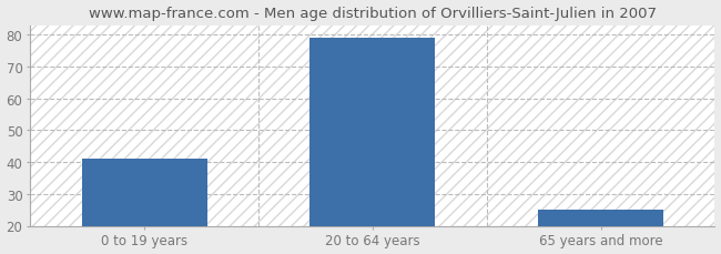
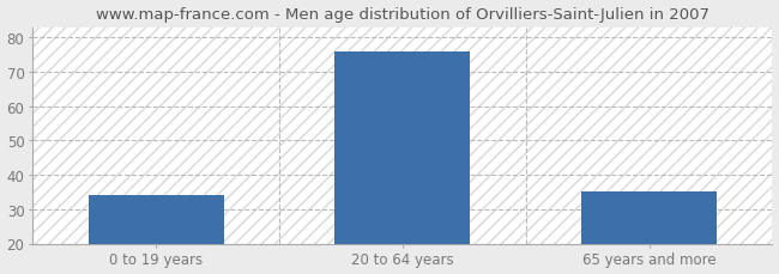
0 to 19 years: 41 -> 34
20 to 64 years: 79 -> 76
65 years and more: 25 -> 35
